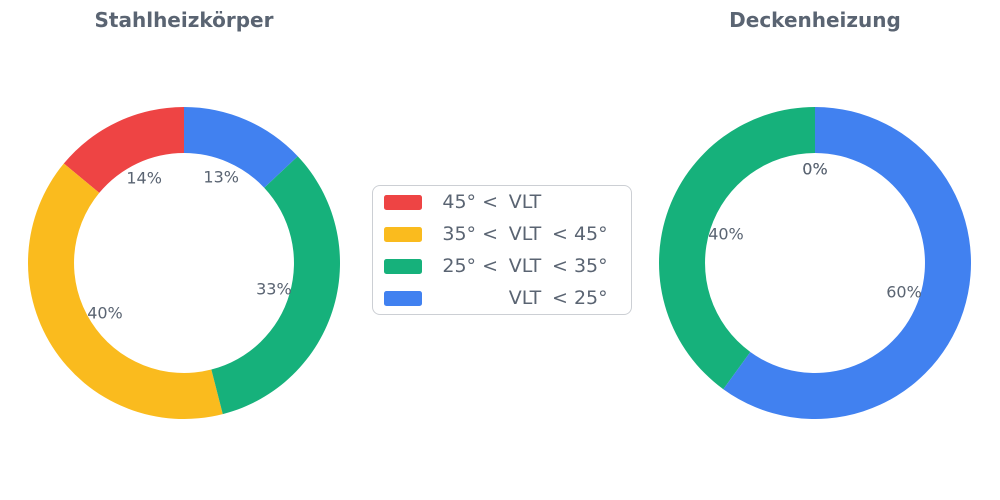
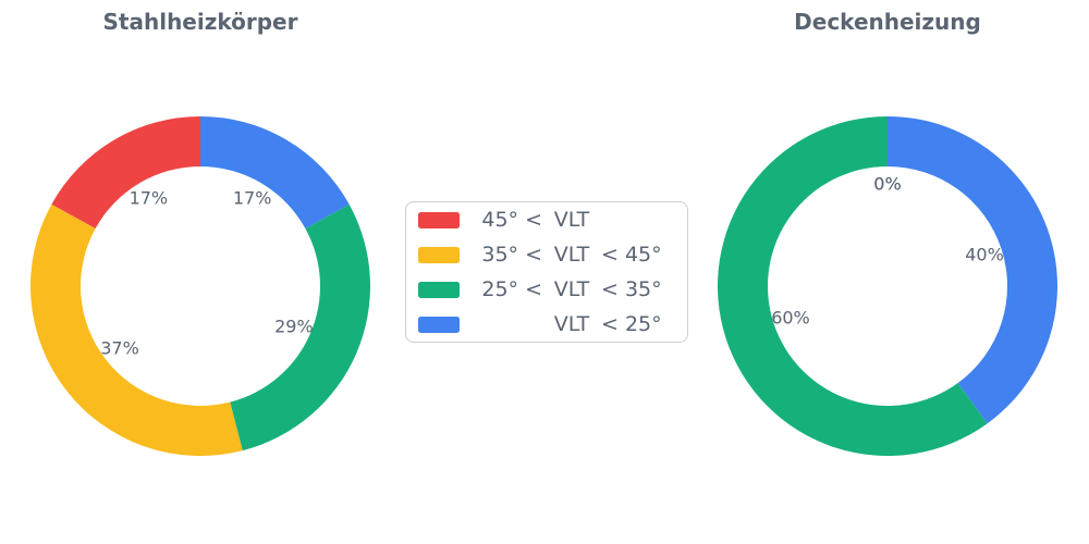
Stahlheizkörper/45° < VLT: 14% -> 17%
Stahlheizkörper/35° < VLT < 45°: 40% -> 37%
Stahlheizkörper/25° < VLT < 35°: 33% -> 29%
Stahlheizkörper/VLT < 25°: 13% -> 17%
Deckenheizung/25° < VLT < 35°: 40% -> 60%
Deckenheizung/VLT < 25°: 60% -> 40%
